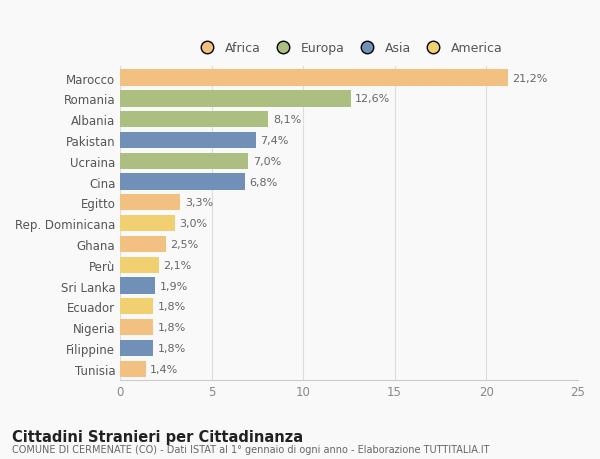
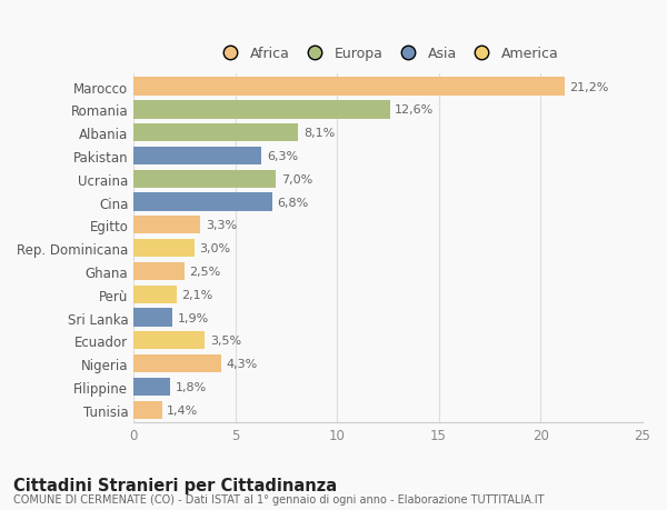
Pakistan: 7,4% -> 6,3%
Ecuador: 1,8% -> 3,5%
Nigeria: 1,8% -> 4,3%
